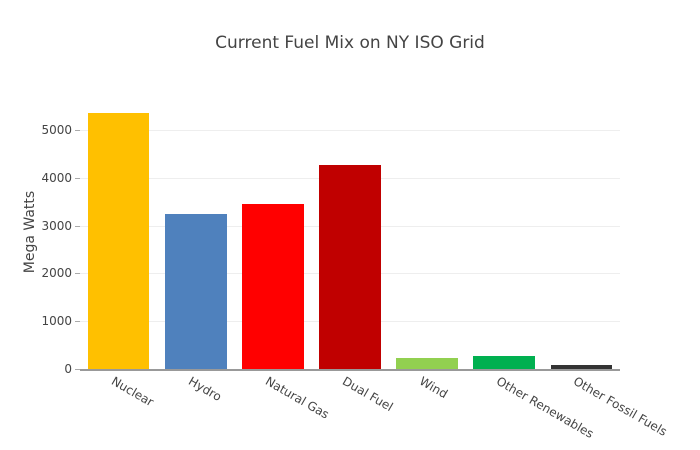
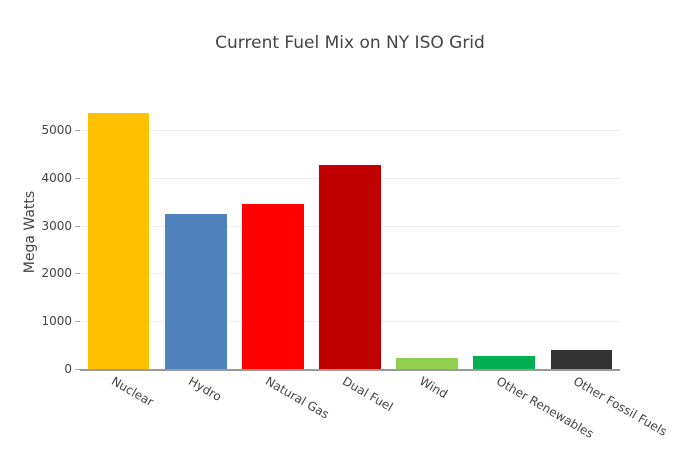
Other Fossil Fuels: 100 -> 400
